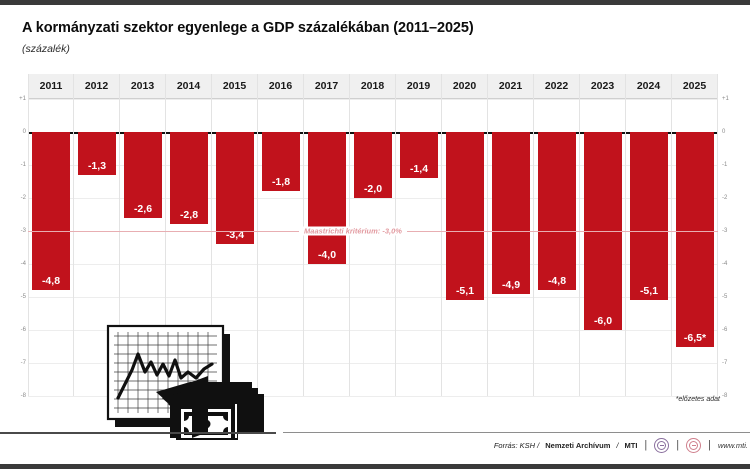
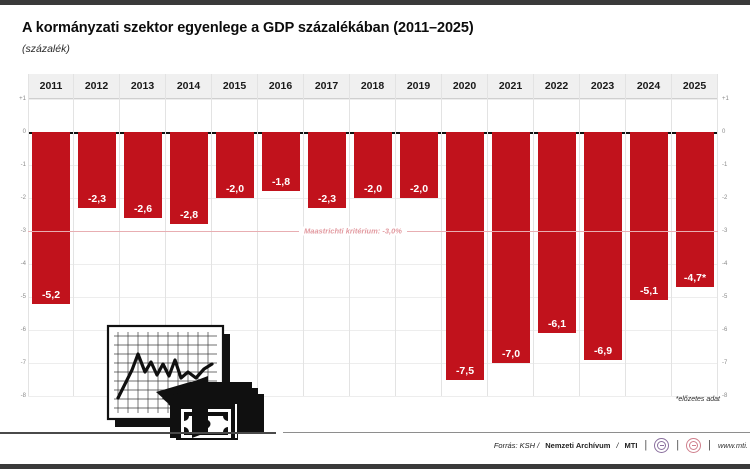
2011: -4,8 -> -5,2
2012: -1,3 -> -2,3
2015: -3,4 -> -2,0
2017: -4,0 -> -2,3
2019: -1,4 -> -2,0
2020: -5,1 -> -7,5
2021: -4,9 -> -7,0
2022: -4,8 -> -6,1
2023: -6,0 -> -6,9
2025: -6,5 -> -4,7
